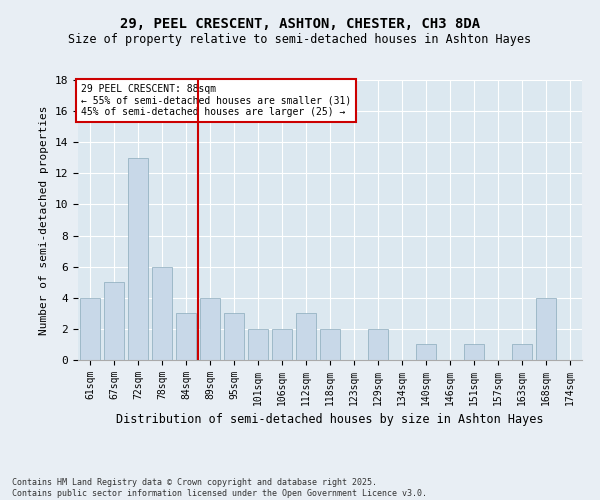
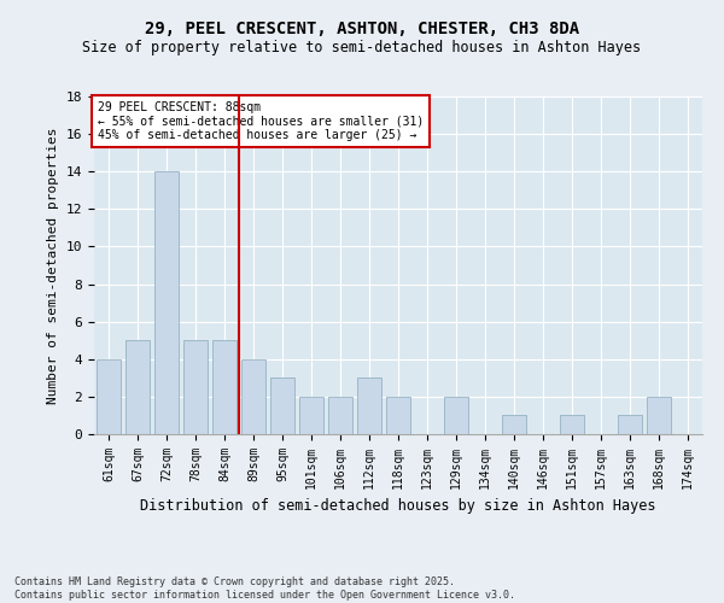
72sqm: 13 -> 14
78sqm: 6 -> 5
84sqm: 3 -> 5
168sqm: 4 -> 2
